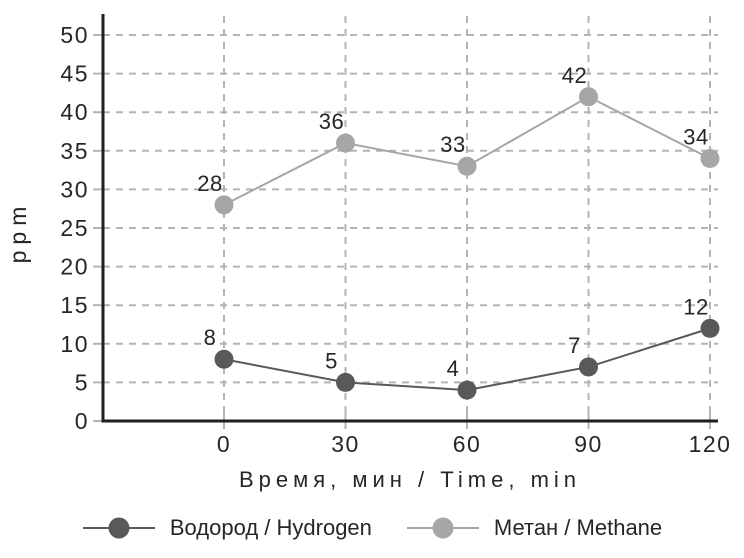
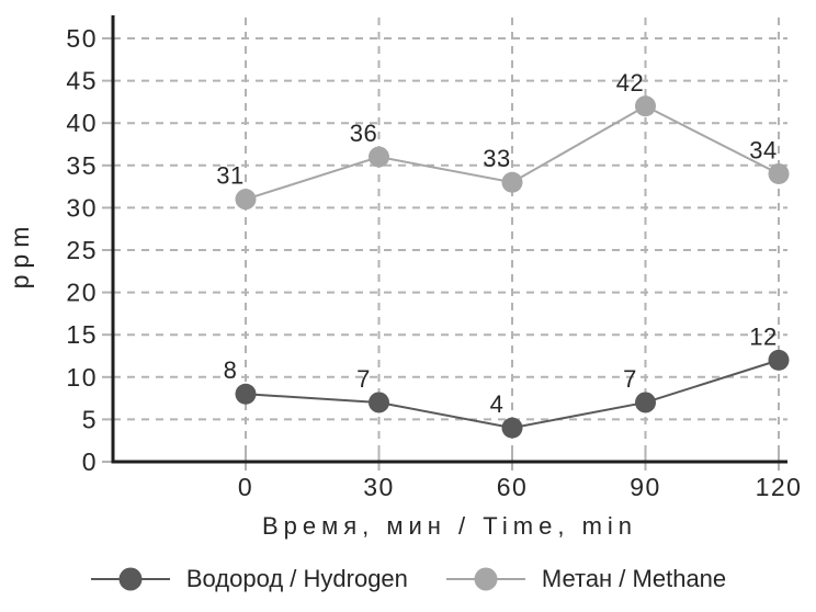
Метан / Methane/0: 28 -> 31
Водород / Hydrogen/30: 5 -> 7
